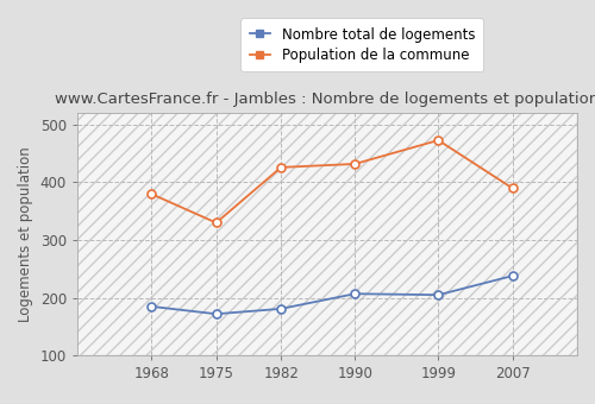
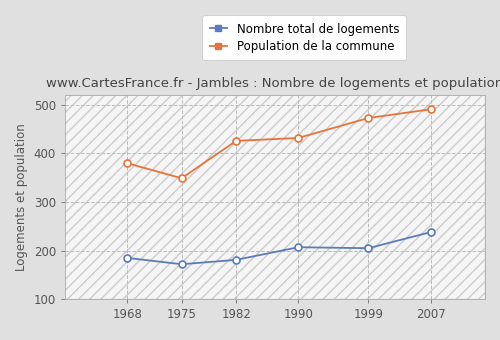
Population de la commune/1975: 330 -> 349
Population de la commune/2007: 390 -> 491
